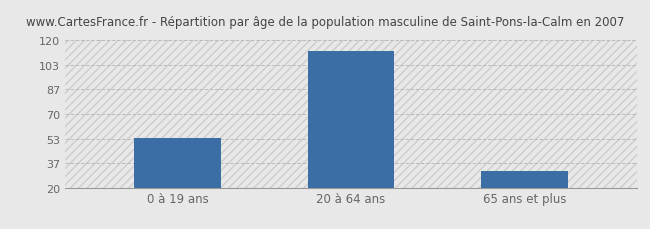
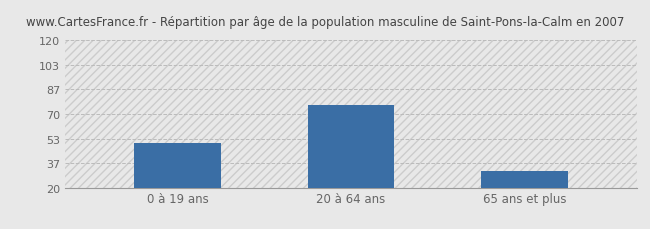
0 à 19 ans: 54 -> 50
20 à 64 ans: 113 -> 76
